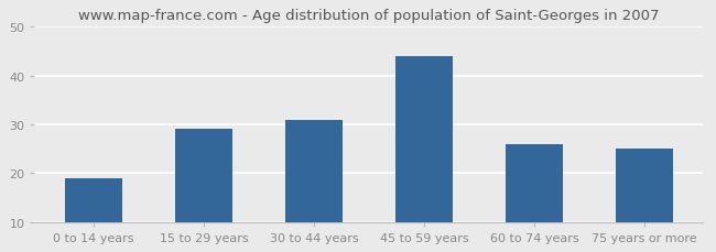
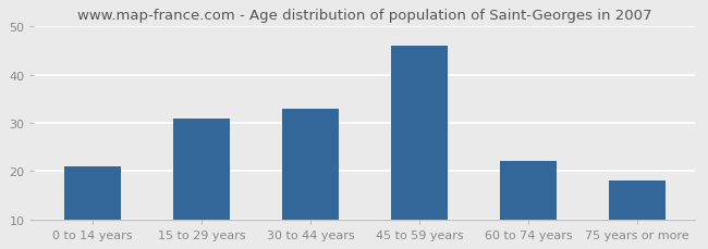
0 to 14 years: 19 -> 21
15 to 29 years: 29 -> 31
30 to 44 years: 31 -> 33
45 to 59 years: 44 -> 46
60 to 74 years: 26 -> 22
75 years or more: 25 -> 18
